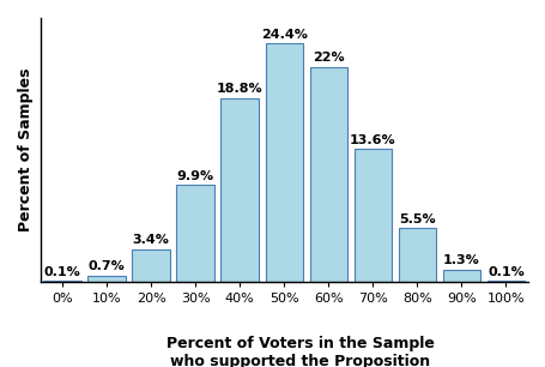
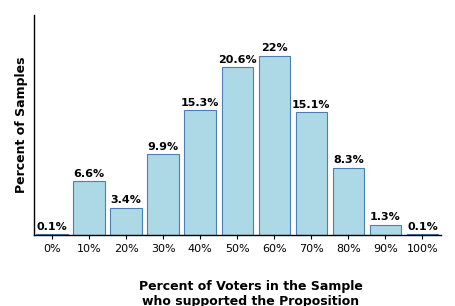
10%: 0.7% -> 6.6%
40%: 18.8% -> 15.3%
50%: 24.4% -> 20.6%
70%: 13.6% -> 15.1%
80%: 5.5% -> 8.3%
